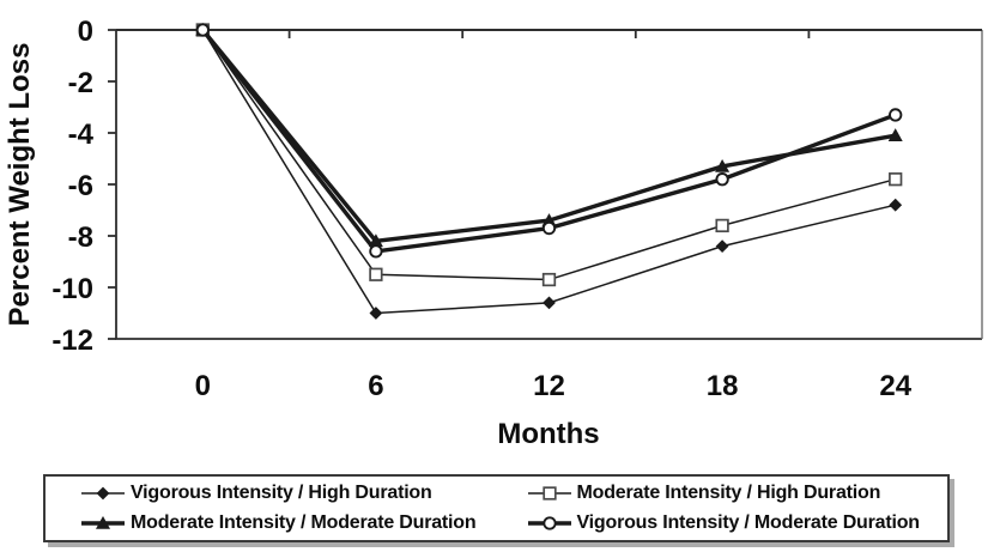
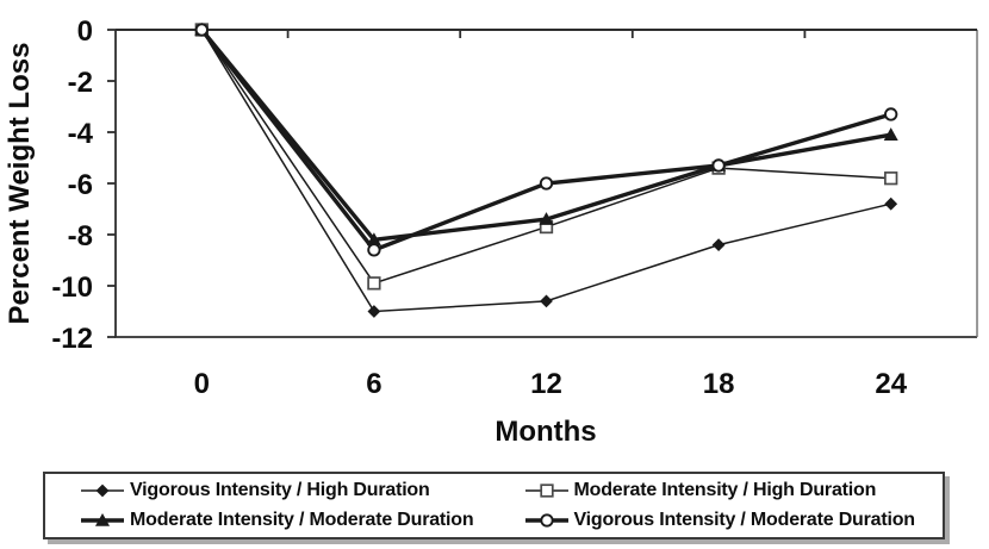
Moderate Intensity / High Duration/6: -9.5 -> -9.9
Moderate Intensity / High Duration/12: -9.7 -> -7.7
Vigorous Intensity / Moderate Duration/12: -7.7 -> -6.0
Moderate Intensity / High Duration/18: -7.6 -> -5.4
Vigorous Intensity / Moderate Duration/18: -5.8 -> -5.3
